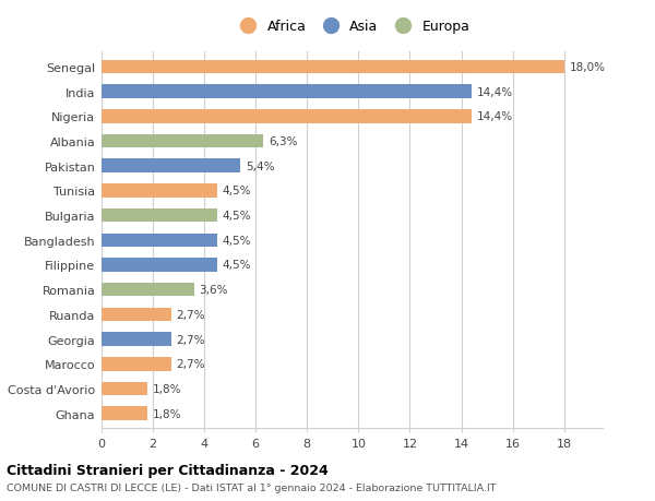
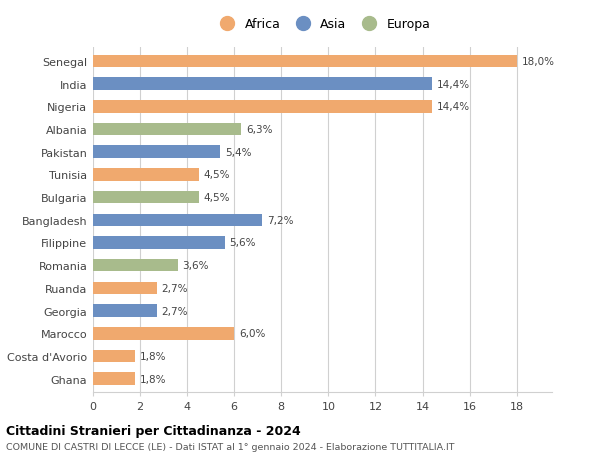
Bangladesh: 4,5% -> 7,2%
Filippine: 4,5% -> 5,6%
Marocco: 2,7% -> 6,0%
